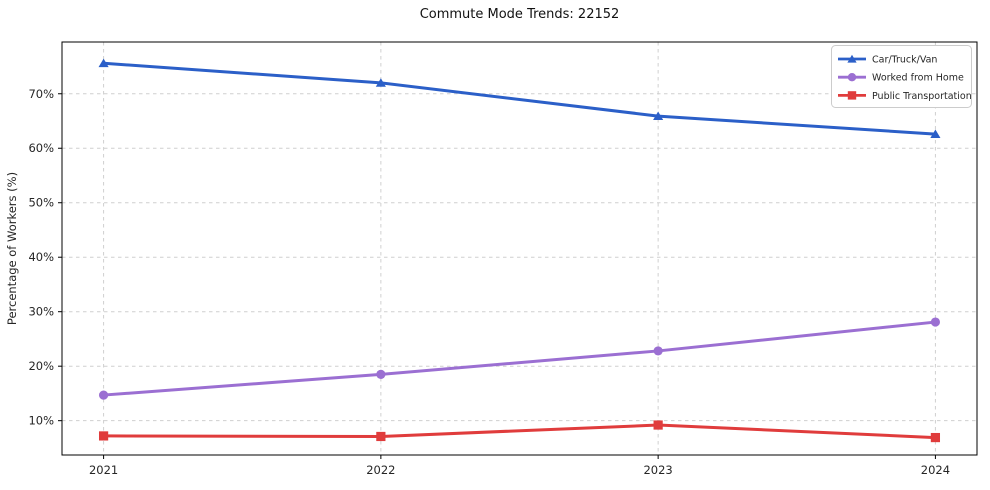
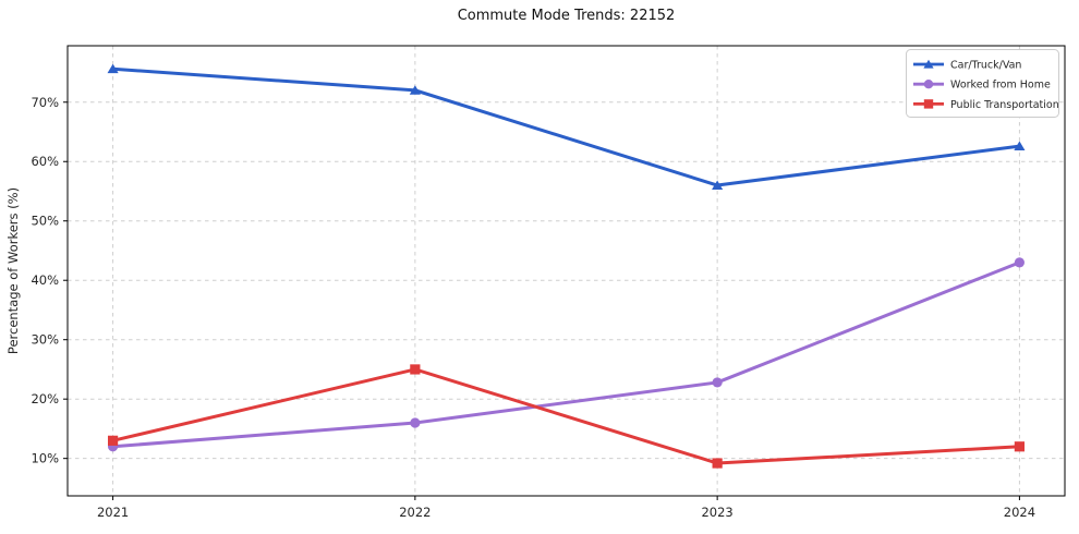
Worked from Home/2021: 15% -> 12%
Public Transportation/2021: 7% -> 13%
Worked from Home/2022: 18% -> 16%
Public Transportation/2022: 7% -> 25%
Car/Truck/Van/2023: 66% -> 56%
Worked from Home/2024: 28% -> 43%
Public Transportation/2024: 7% -> 12%
